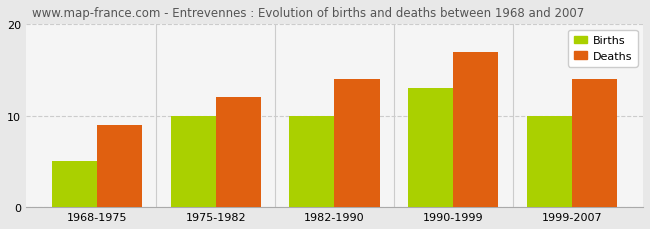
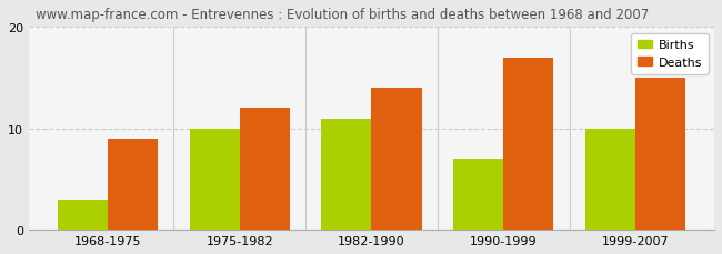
Births/1968-1975: 5 -> 3
Births/1982-1990: 10 -> 11
Births/1990-1999: 13 -> 7
Deaths/1999-2007: 14 -> 15
